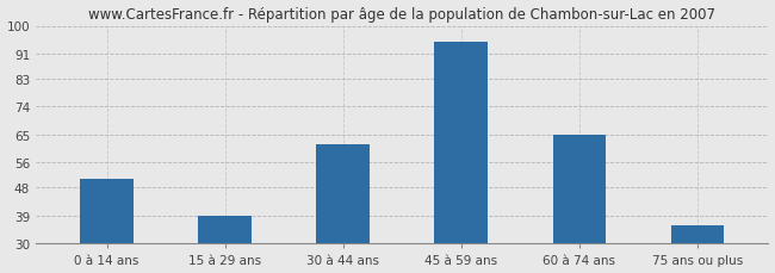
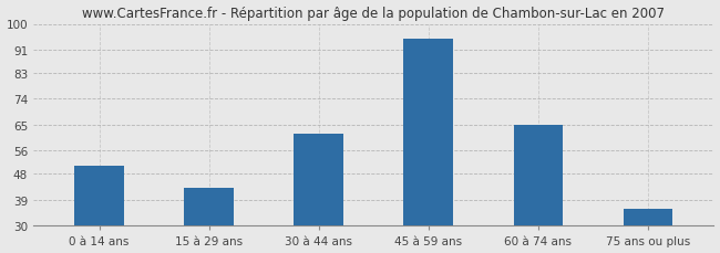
15 à 29 ans: 39 -> 43
